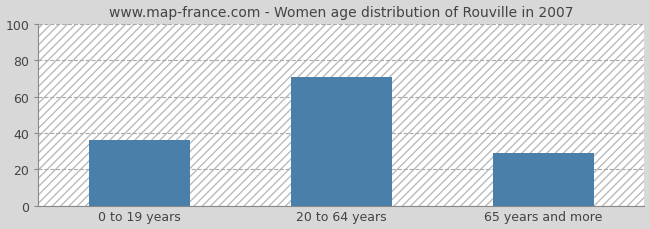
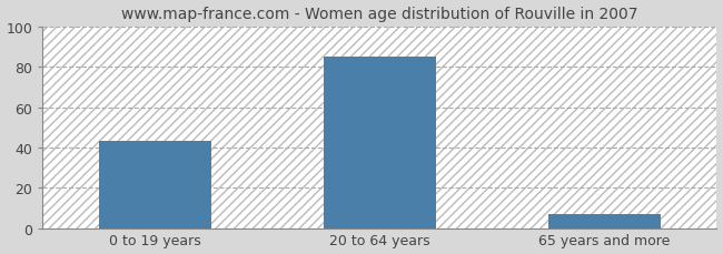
0 to 19 years: 36 -> 43
20 to 64 years: 71 -> 85
65 years and more: 29 -> 7
